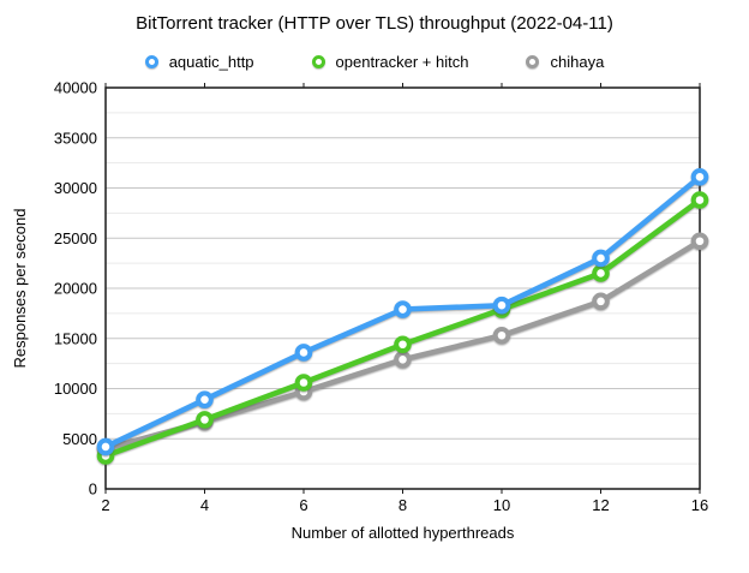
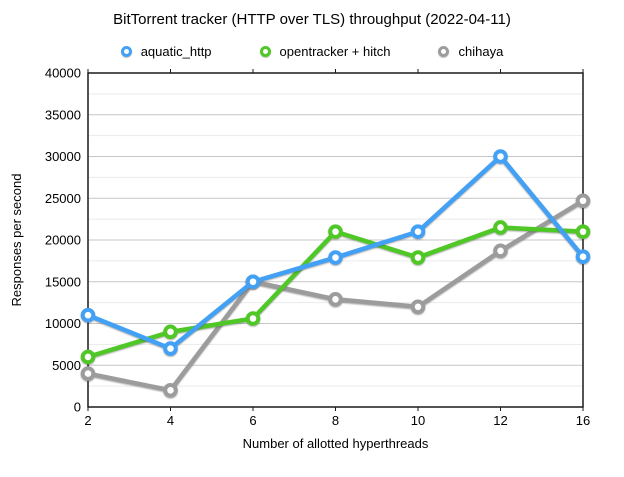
aquatic_http/2: 4000 -> 11000
opentracker + hitch/2: 3000 -> 6000
aquatic_http/4: 9000 -> 7000
opentracker + hitch/4: 7000 -> 9000
chihaya/4: 7000 -> 2000
aquatic_http/6: 14000 -> 15000
chihaya/6: 10000 -> 15000
opentracker + hitch/8: 14000 -> 21000
aquatic_http/10: 18000 -> 21000
chihaya/10: 15000 -> 12000
aquatic_http/12: 23000 -> 30000
aquatic_http/16: 31000 -> 18000
opentracker + hitch/16: 29000 -> 21000
